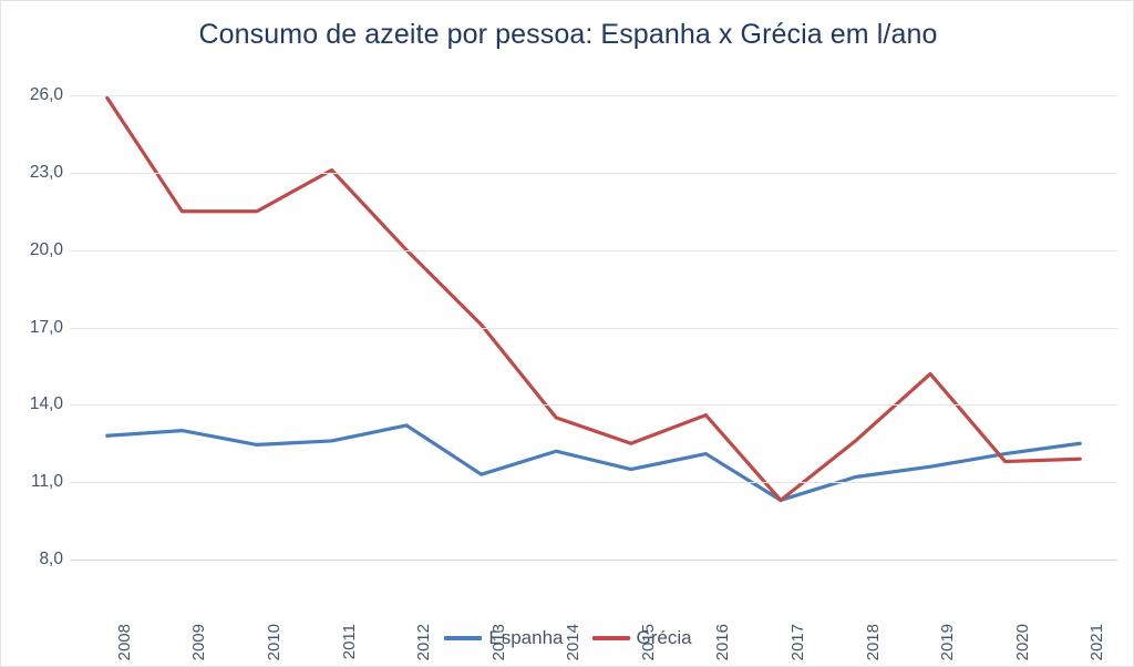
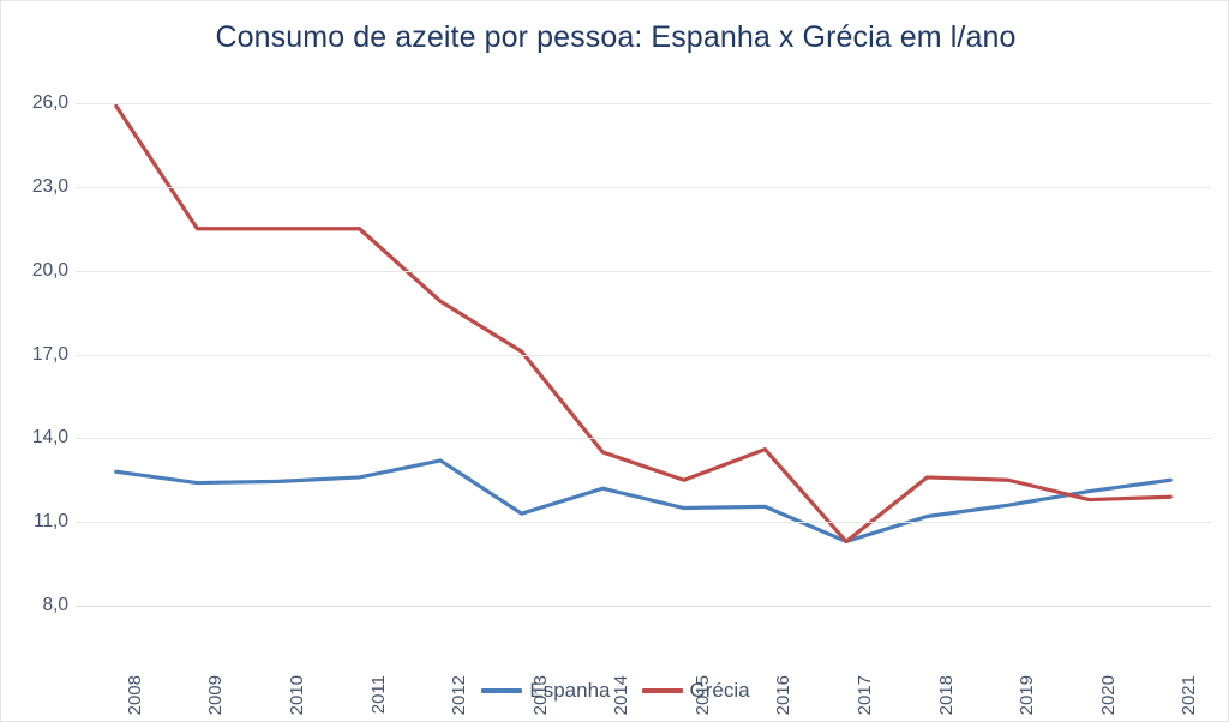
Espanha/2009: 13,0 -> 12,4
Grécia/2011: 23,1 -> 21,5
Grécia/2012: 20,0 -> 18,9
Espanha/2016: 12,1 -> 11,6
Grécia/2019: 15,2 -> 12,5
